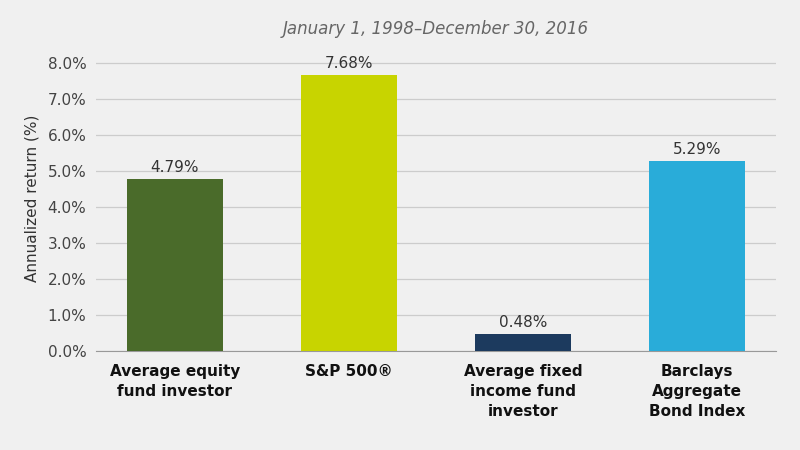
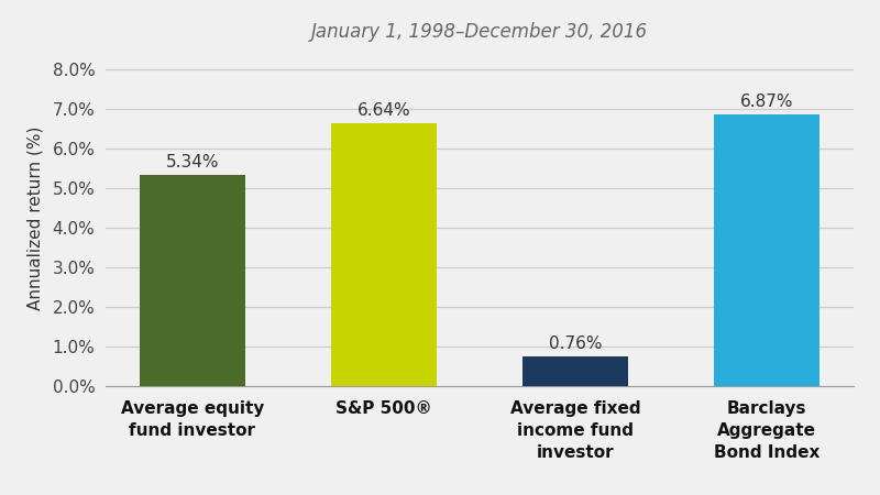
Average equity fund investor: 4.79% -> 5.34%
S&P 500®: 7.68% -> 6.64%
Average fixed income fund investor: 0.48% -> 0.76%
Barclays Aggregate Bond Index: 5.29% -> 6.87%
